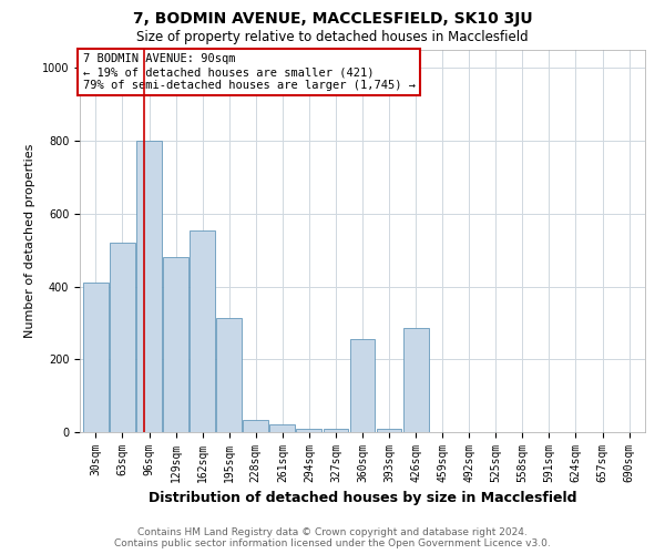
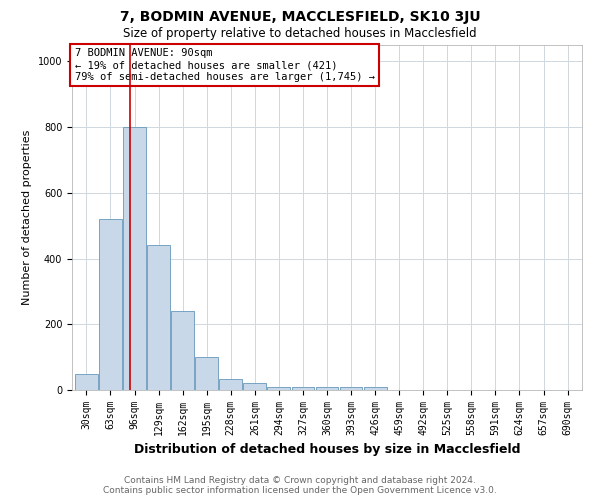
30sqm: 410 -> 50
129sqm: 480 -> 440
162sqm: 555 -> 240
195sqm: 315 -> 100
360sqm: 255 -> 8
426sqm: 285 -> 10
